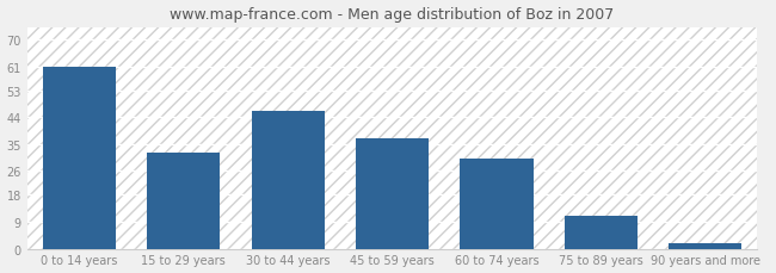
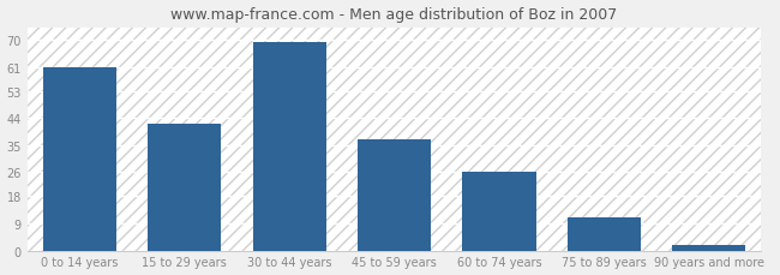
15 to 29 years: 32 -> 42
30 to 44 years: 46 -> 69
60 to 74 years: 30 -> 26
